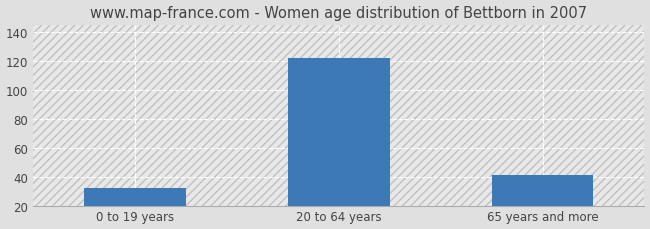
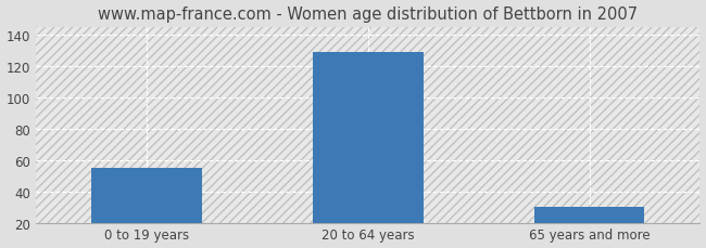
0 to 19 years: 32 -> 55
20 to 64 years: 122 -> 129
65 years and more: 41 -> 30
